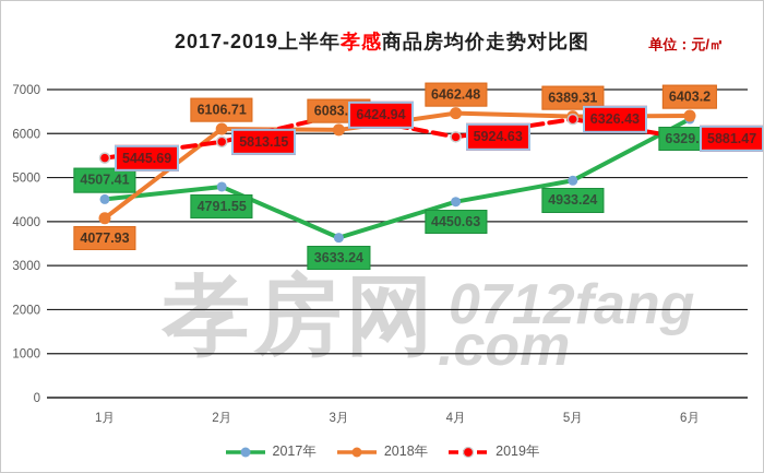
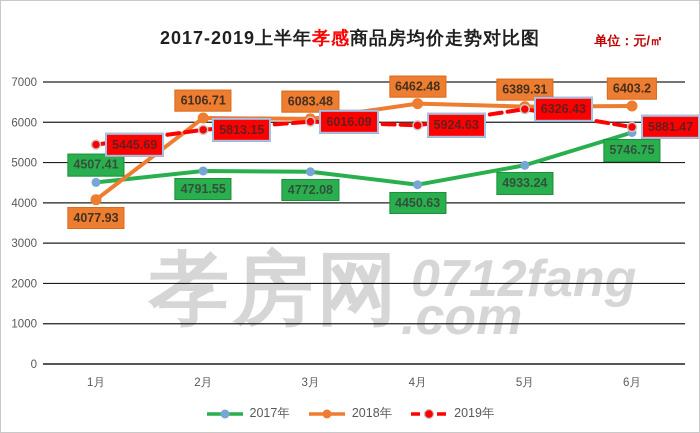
2017年/3月: 3633.24 -> 4772.08
2019年/3月: 6424.94 -> 6016.09
2017年/6月: 6329.54 -> 5746.75
